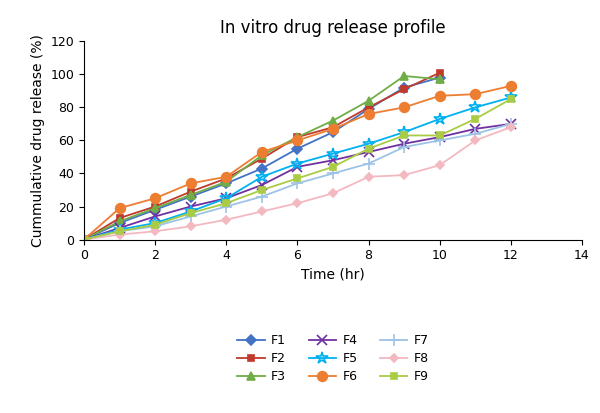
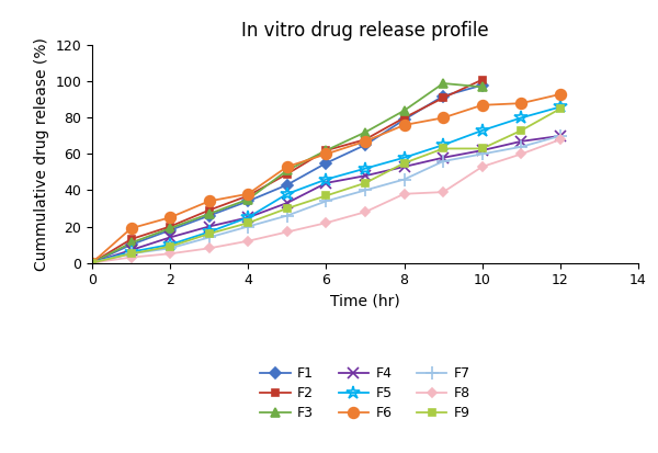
F8/10: 45 -> 53
